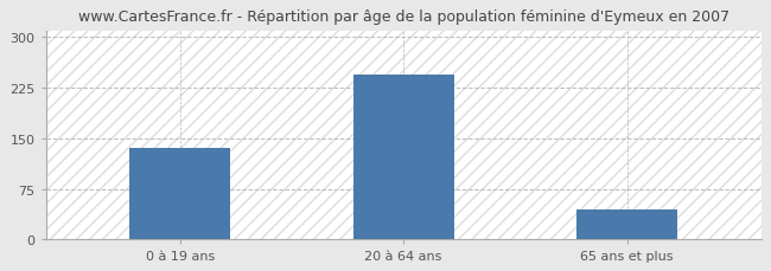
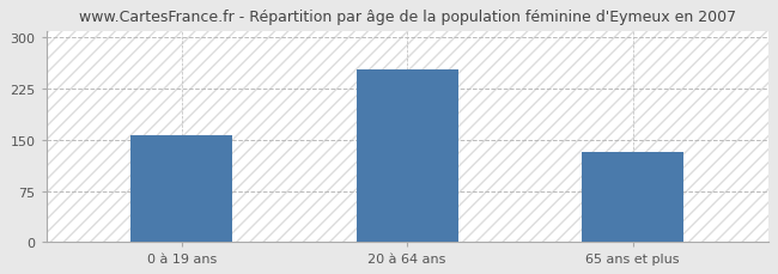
0 à 19 ans: 136 -> 156
20 à 64 ans: 244 -> 254
65 ans et plus: 45 -> 132
